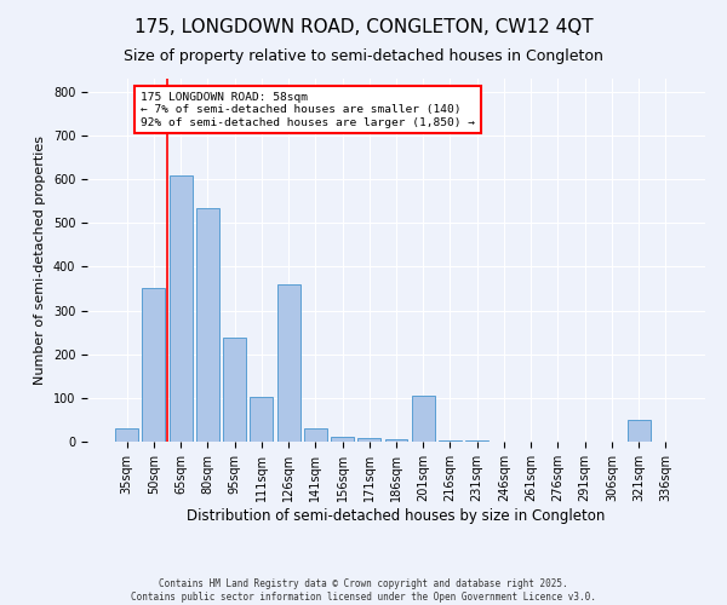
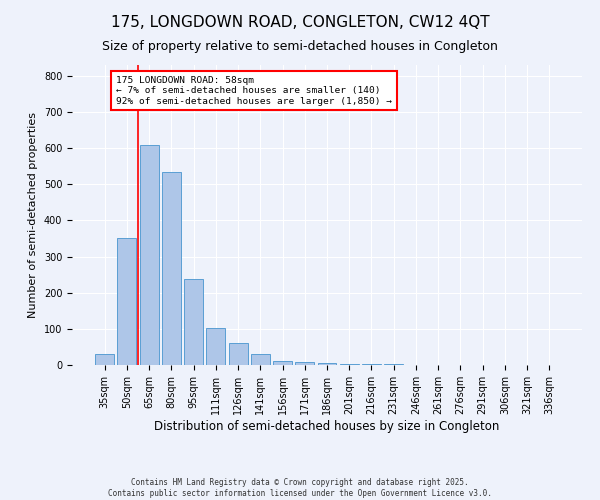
126sqm: 360 -> 60
201sqm: 105 -> 3
321sqm: 50 -> 1
